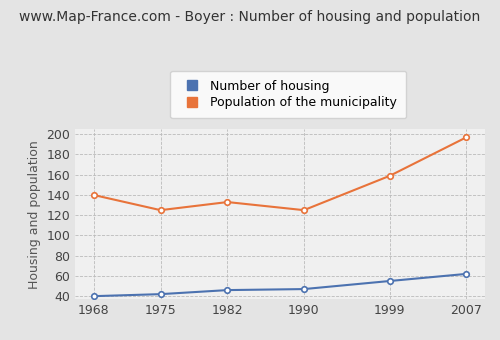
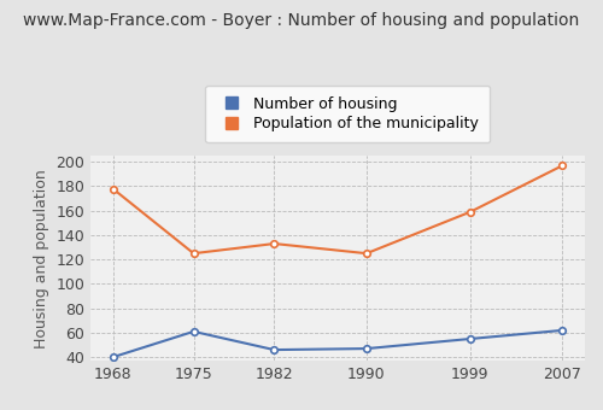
Population of the municipality/1968: 140 -> 178
Number of housing/1975: 42 -> 61
